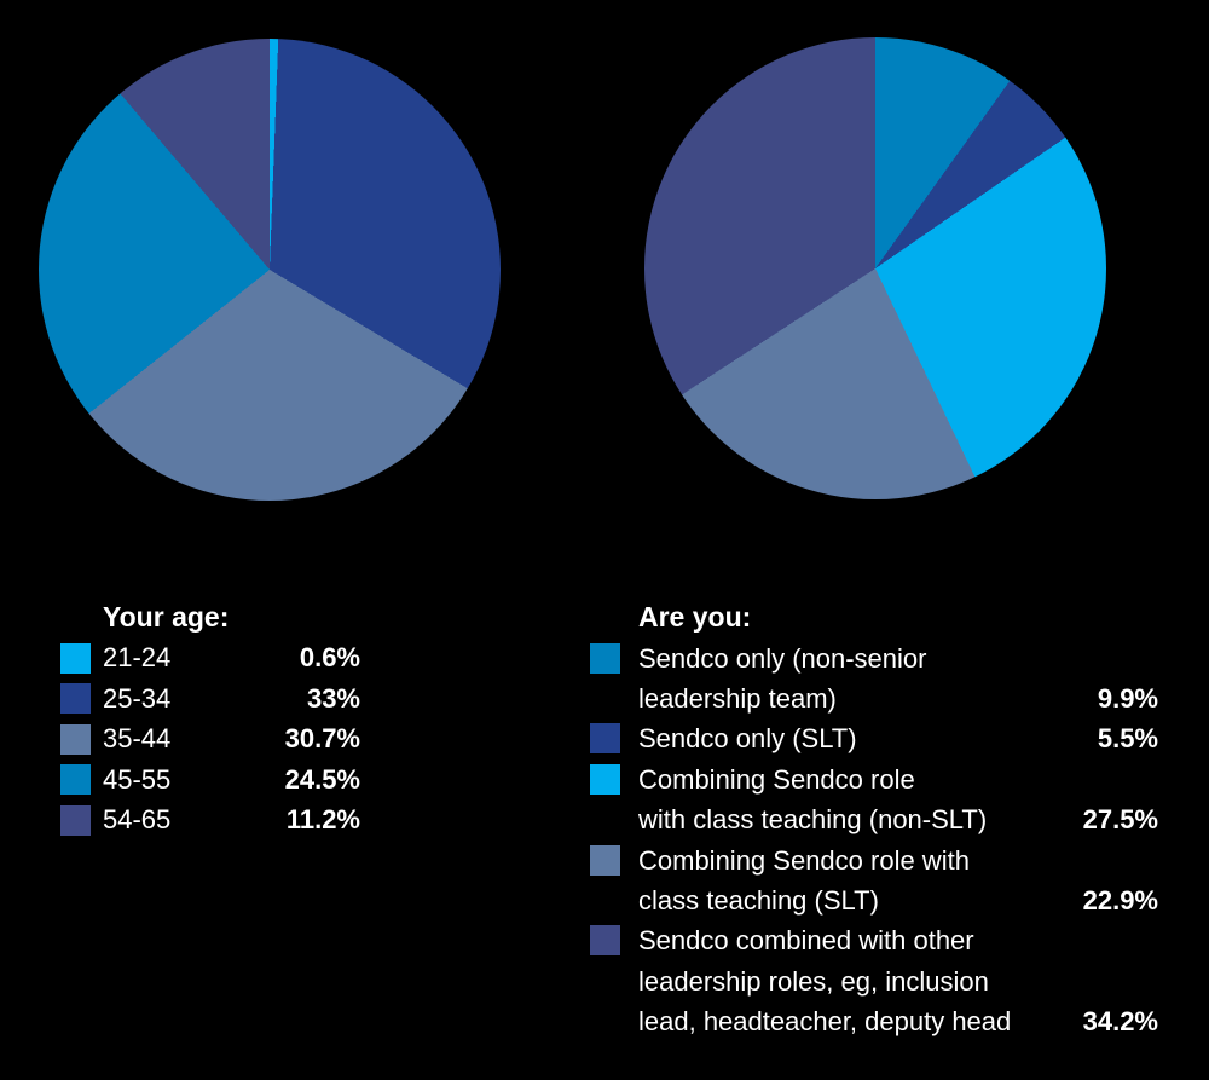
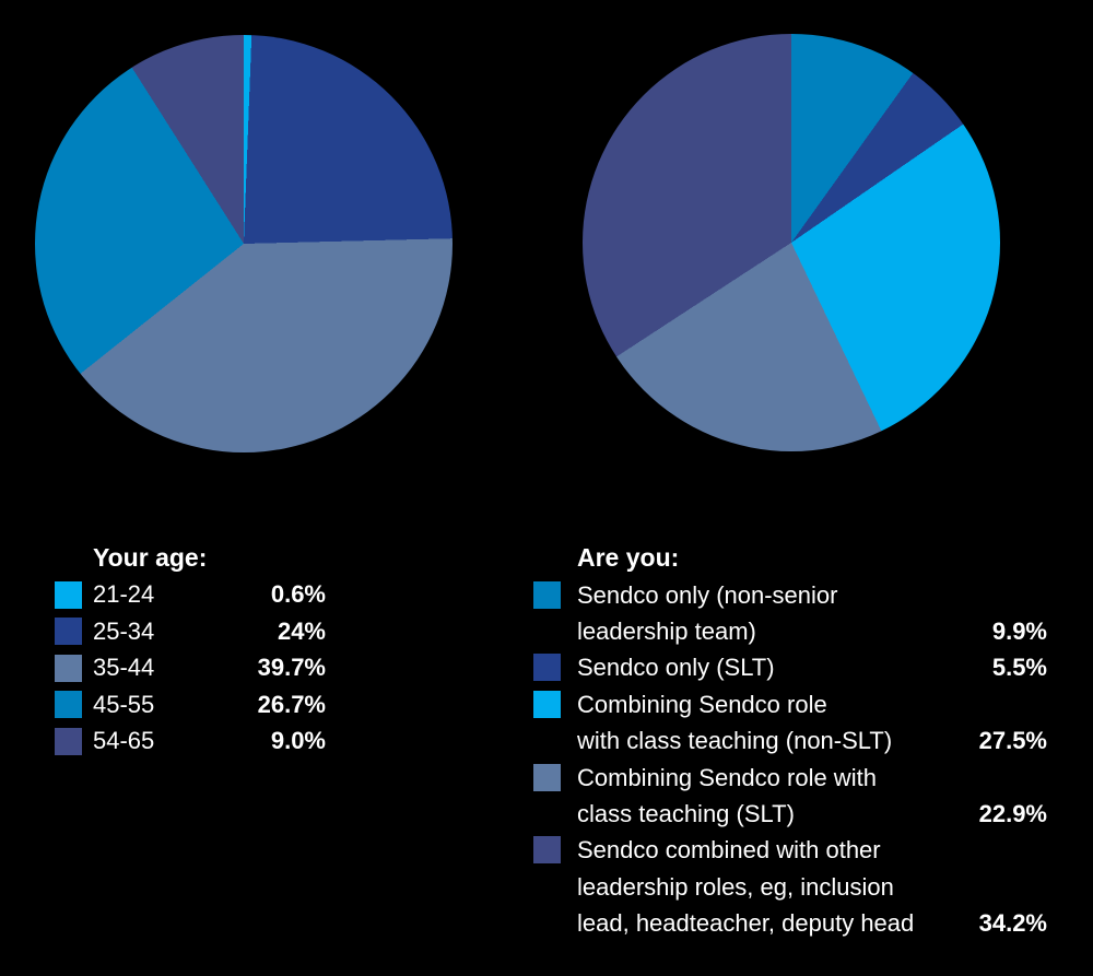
Your age:/25-34: 33% -> 24%
Your age:/35-44: 30.7% -> 39.7%
Your age:/45-55: 24.5% -> 26.7%
Your age:/54-65: 11.2% -> 9.0%
